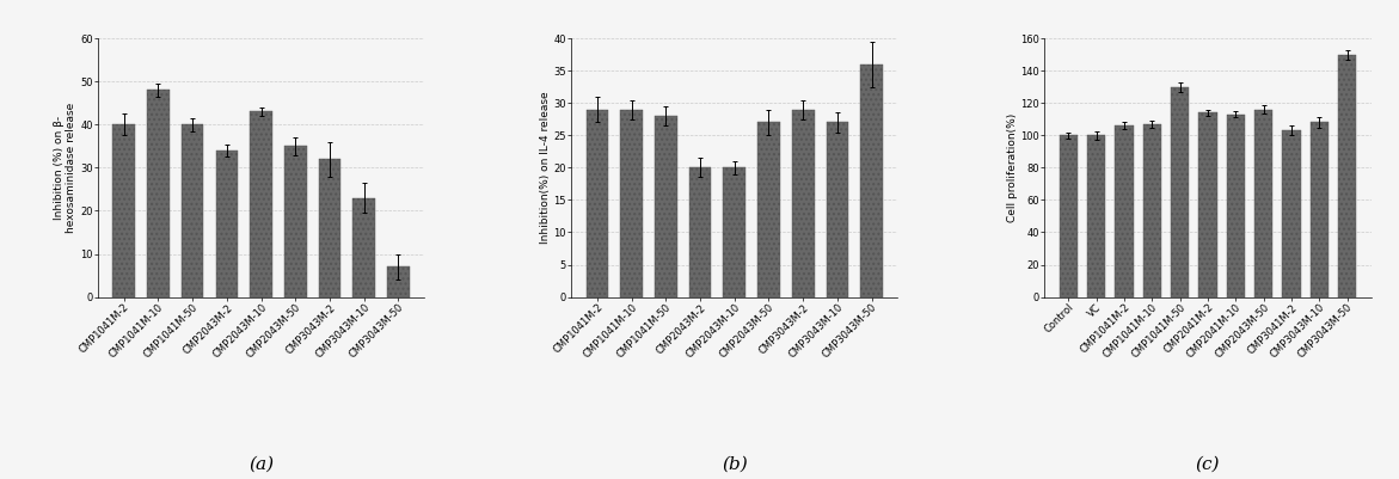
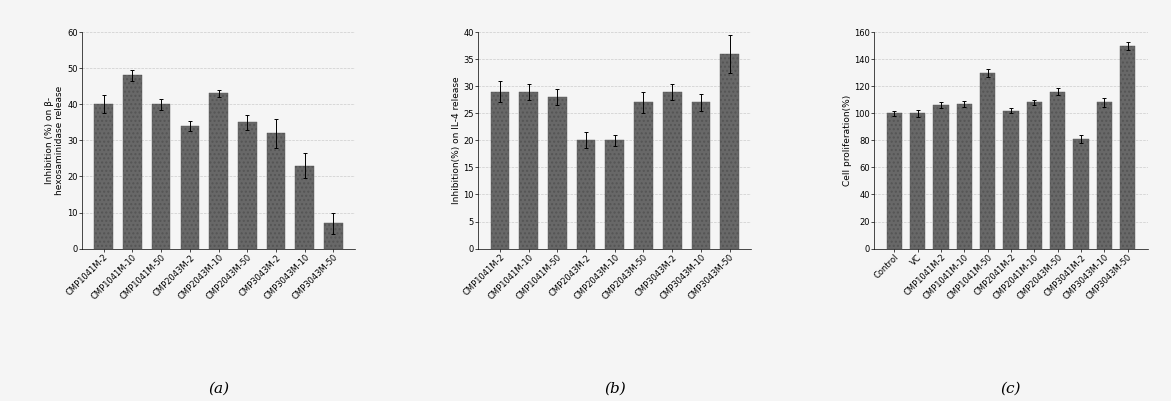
CMP2041M-2: 114 -> 102
CMP2041M-10: 113 -> 108
CMP3041M-2: 103 -> 81
